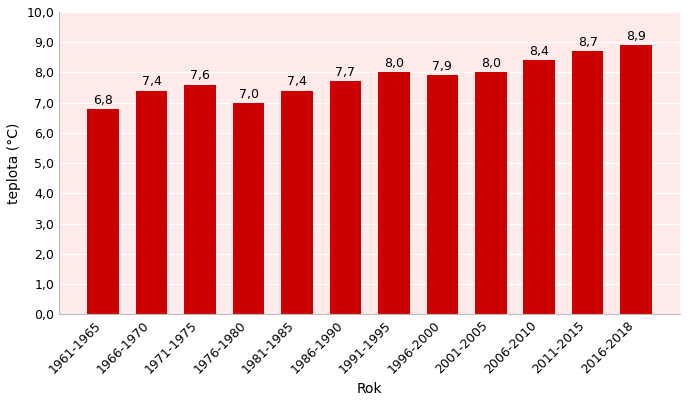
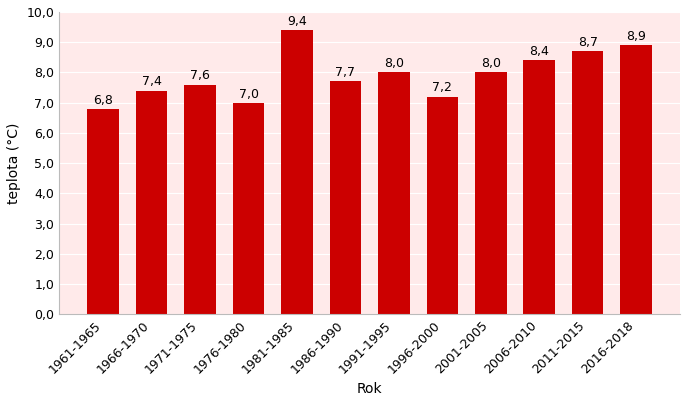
1981-1985: 7,4 -> 9,4
1996-2000: 7,9 -> 7,2
